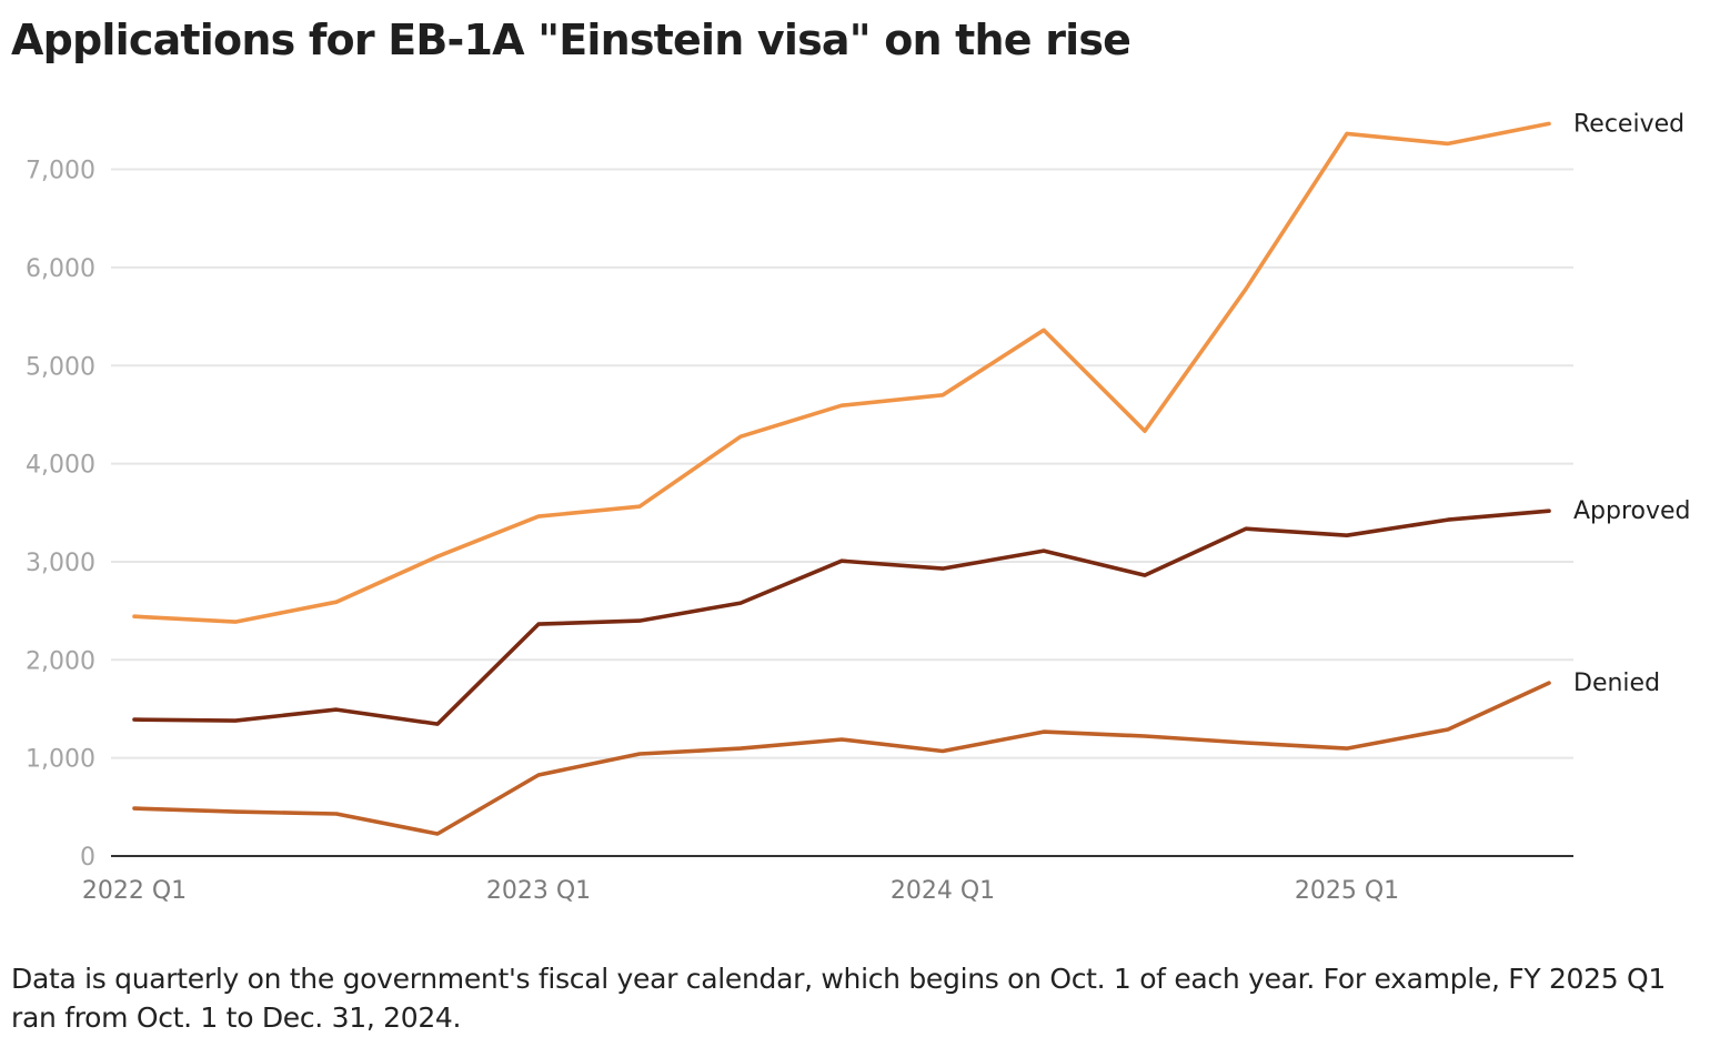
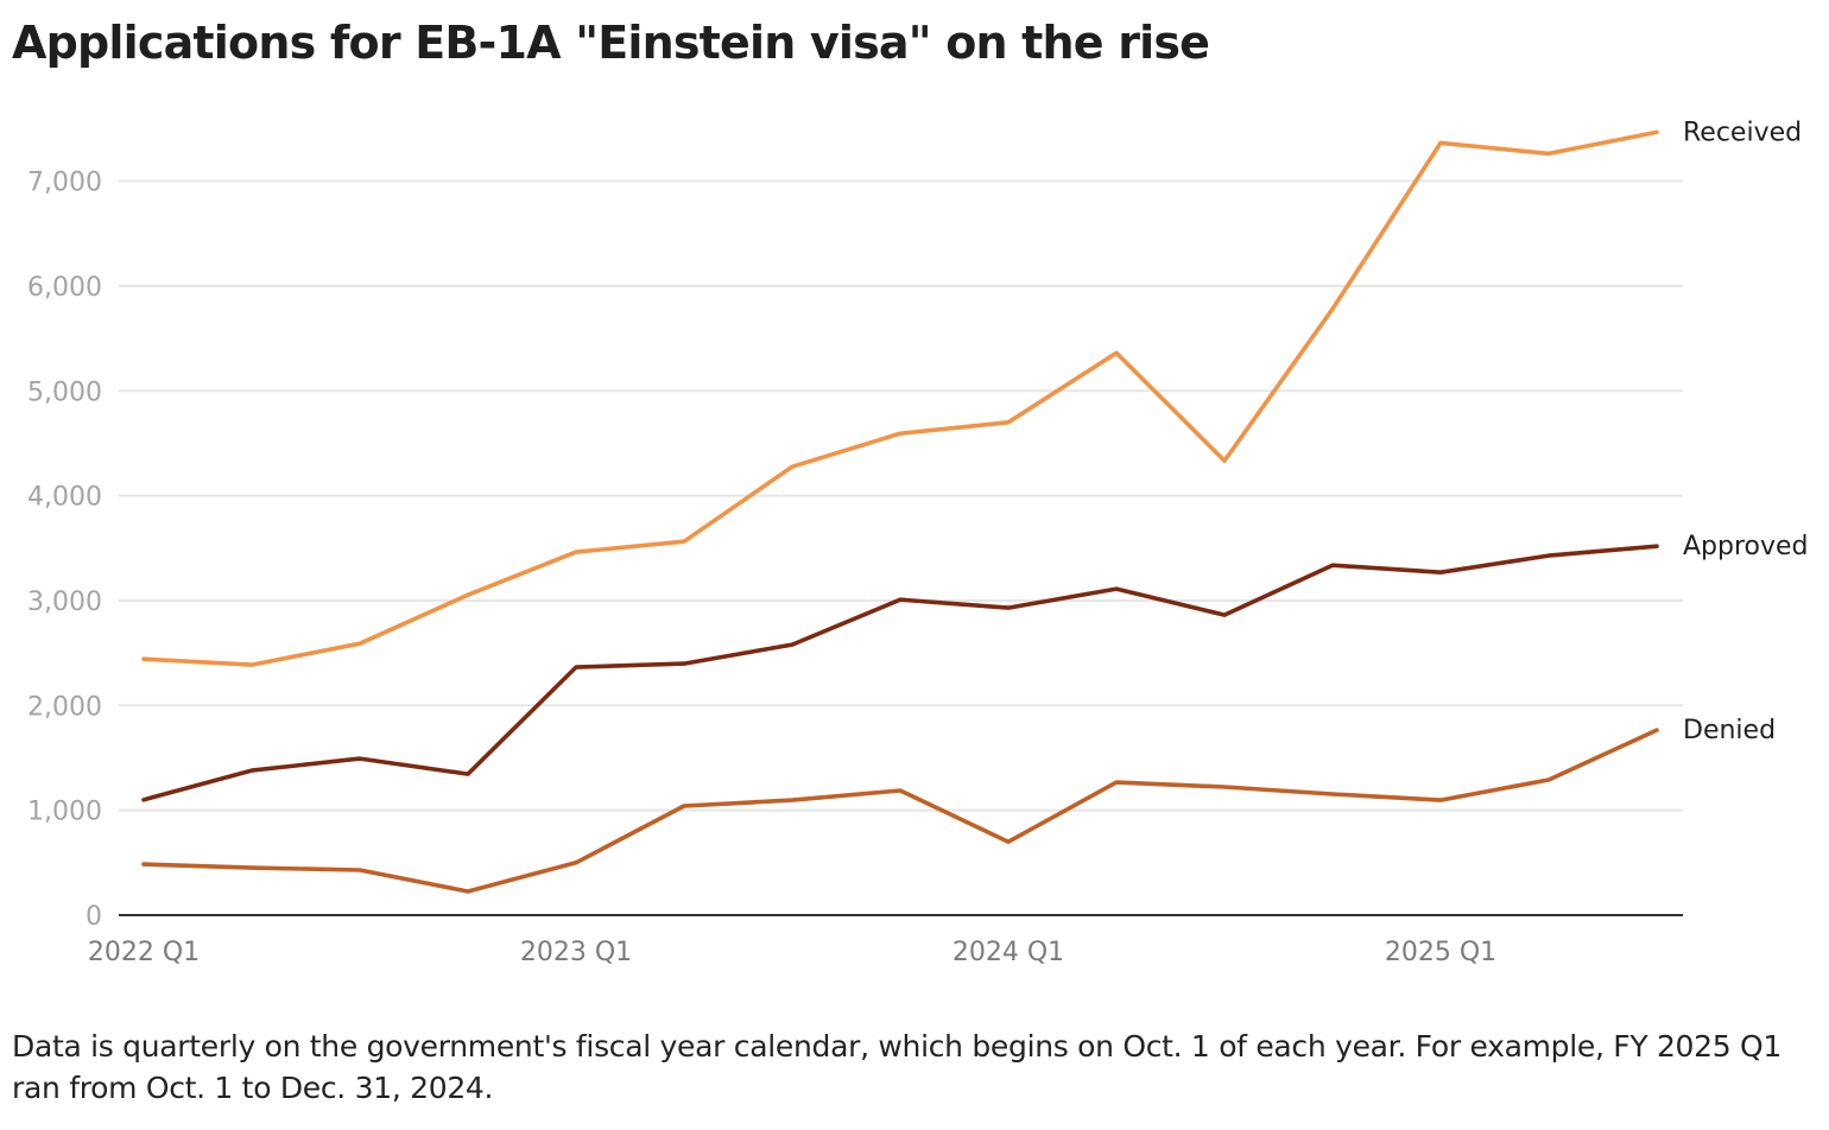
Approved/2022 Q1: 1400 -> 1100
Denied/2023 Q1: 800 -> 500
Denied/2024 Q1: 1100 -> 700
